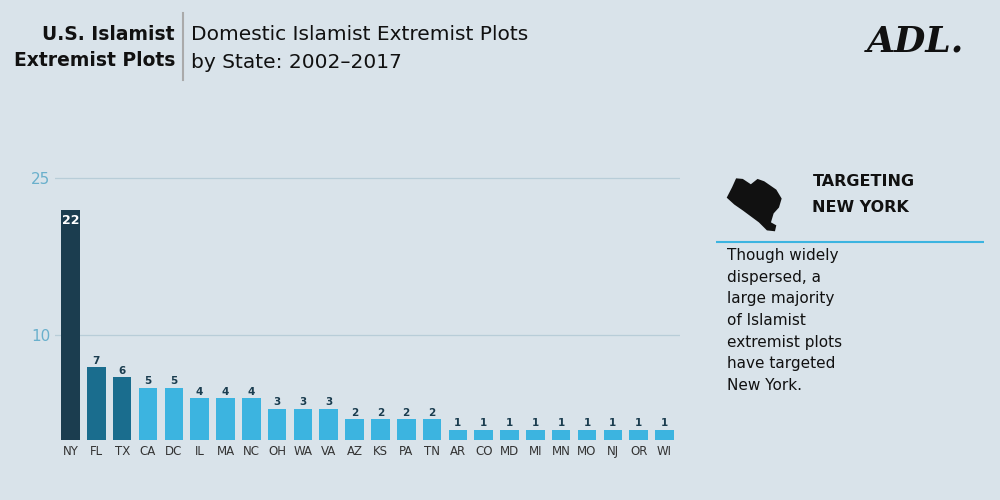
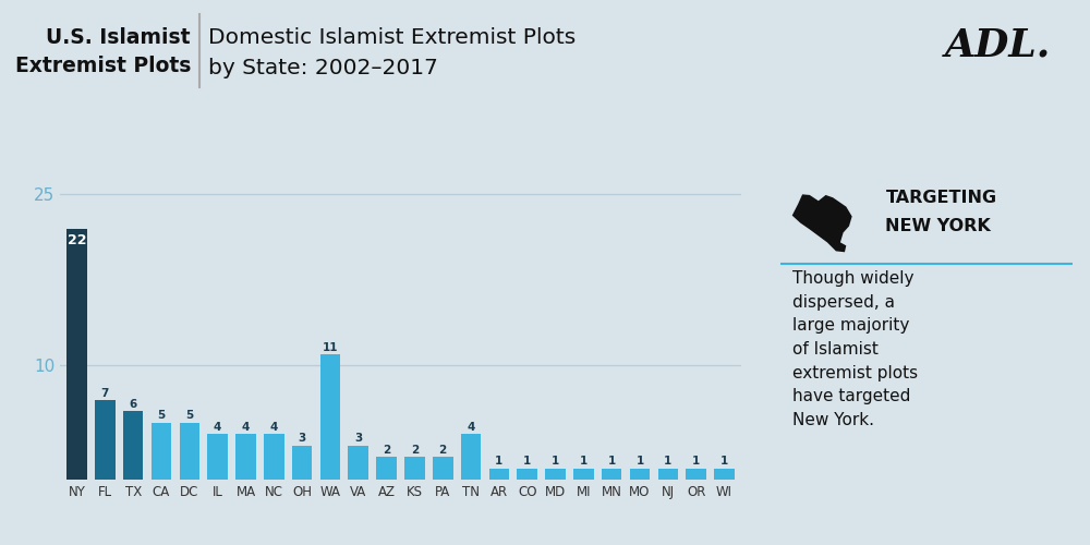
WA: 3 -> 11
TN: 2 -> 4
